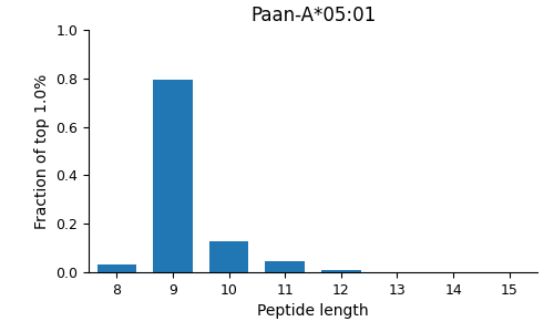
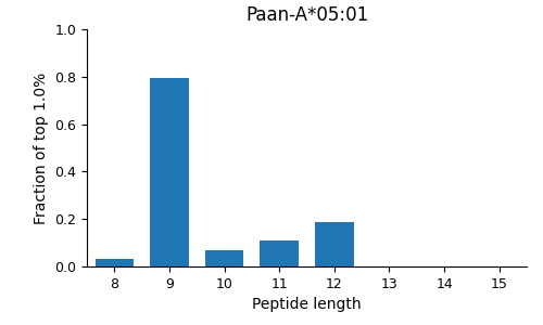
10: 0.130 -> 0.070
11: 0.044 -> 0.110
12: 0.007 -> 0.185
